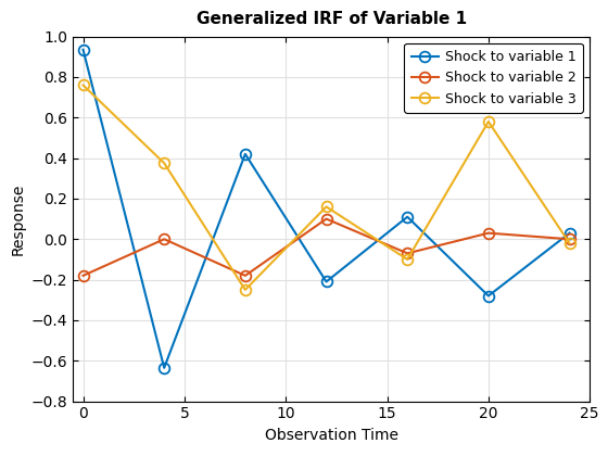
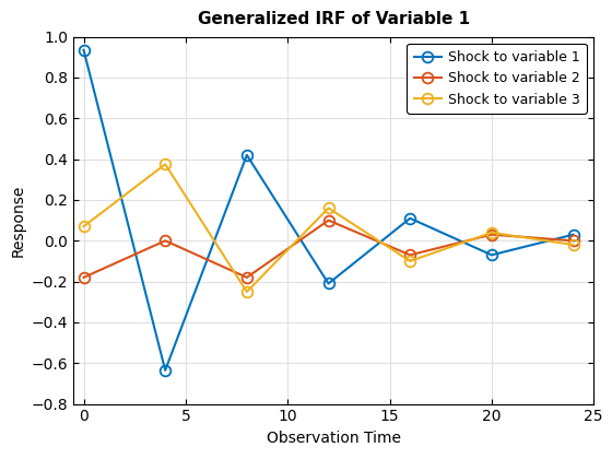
Shock to variable 3/0: 0.76 -> 0.07
Shock to variable 1/20: -0.28 -> -0.07
Shock to variable 3/20: 0.58 -> 0.04
